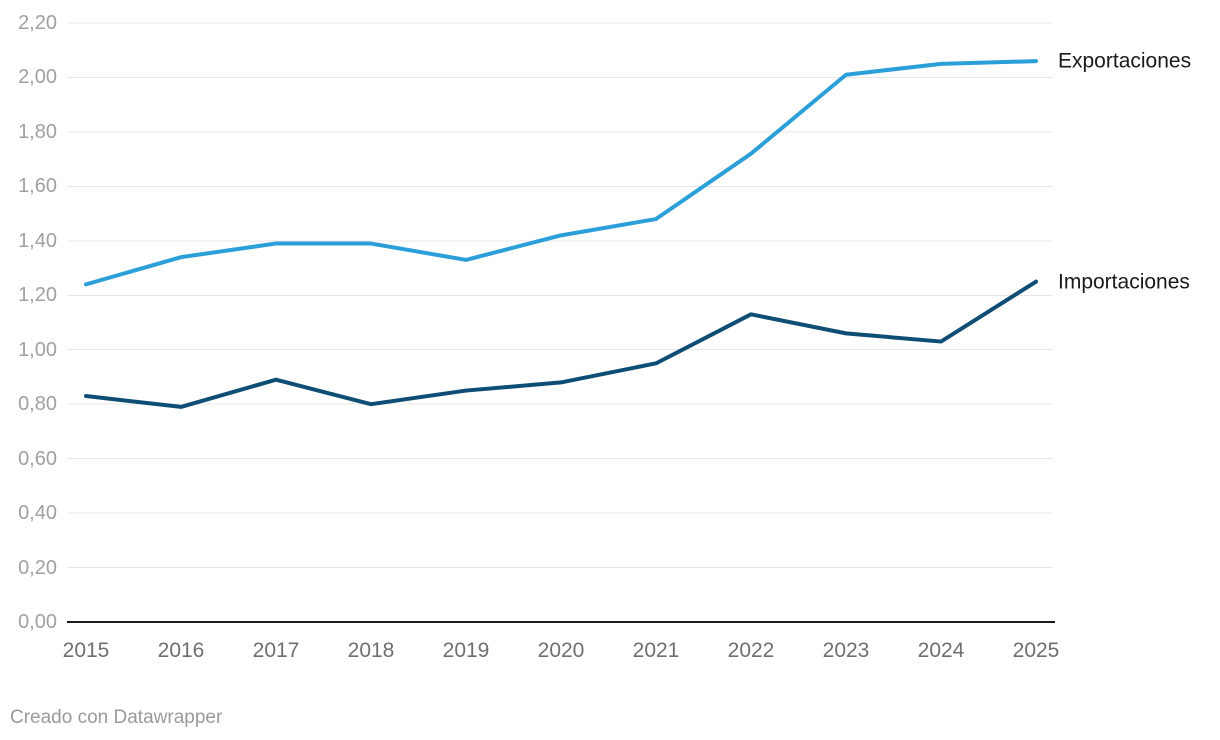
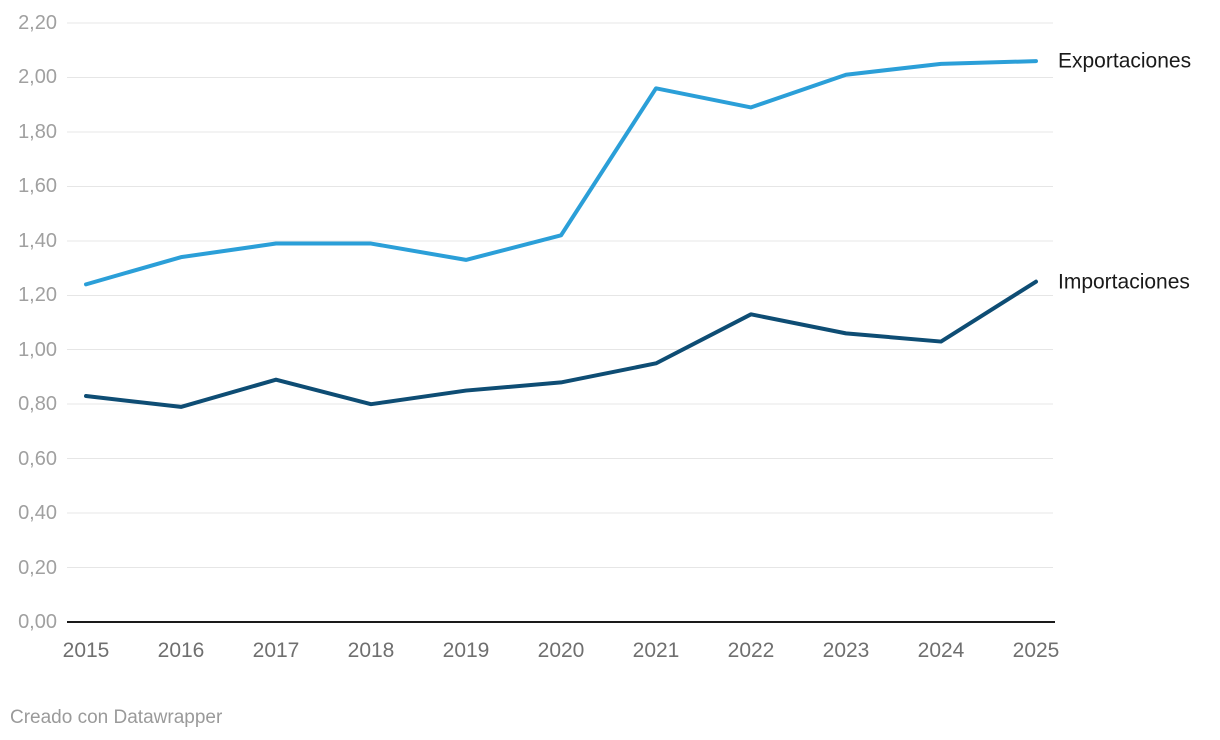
Exportaciones/2021: 1,48 -> 1,96
Exportaciones/2022: 1,72 -> 1,89
